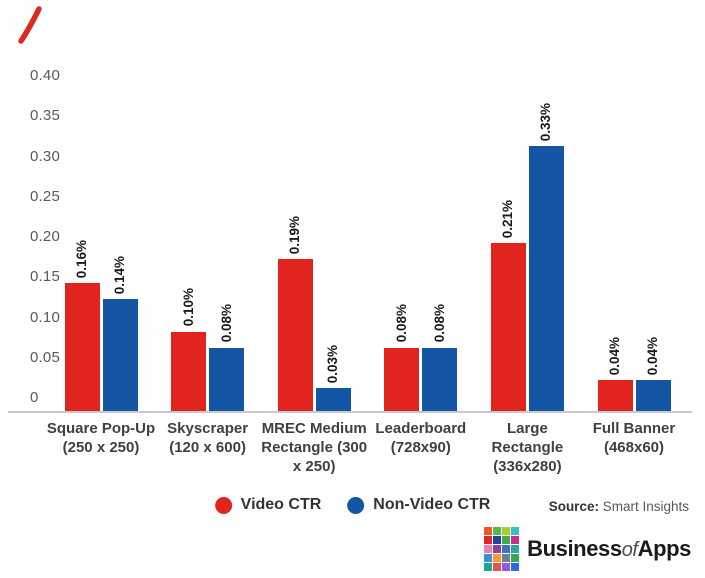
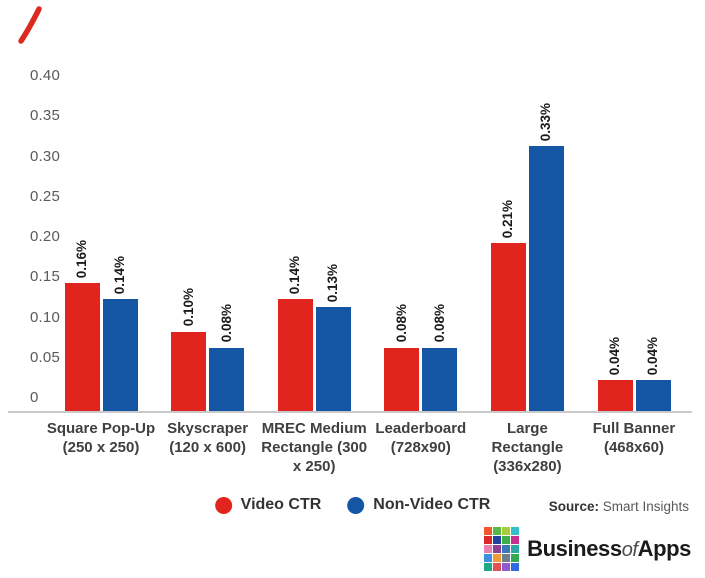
Video CTR/MREC Medium Rectangle (300 x 250): 0.19% -> 0.14%
Non-Video CTR/MREC Medium Rectangle (300 x 250): 0.03% -> 0.13%
